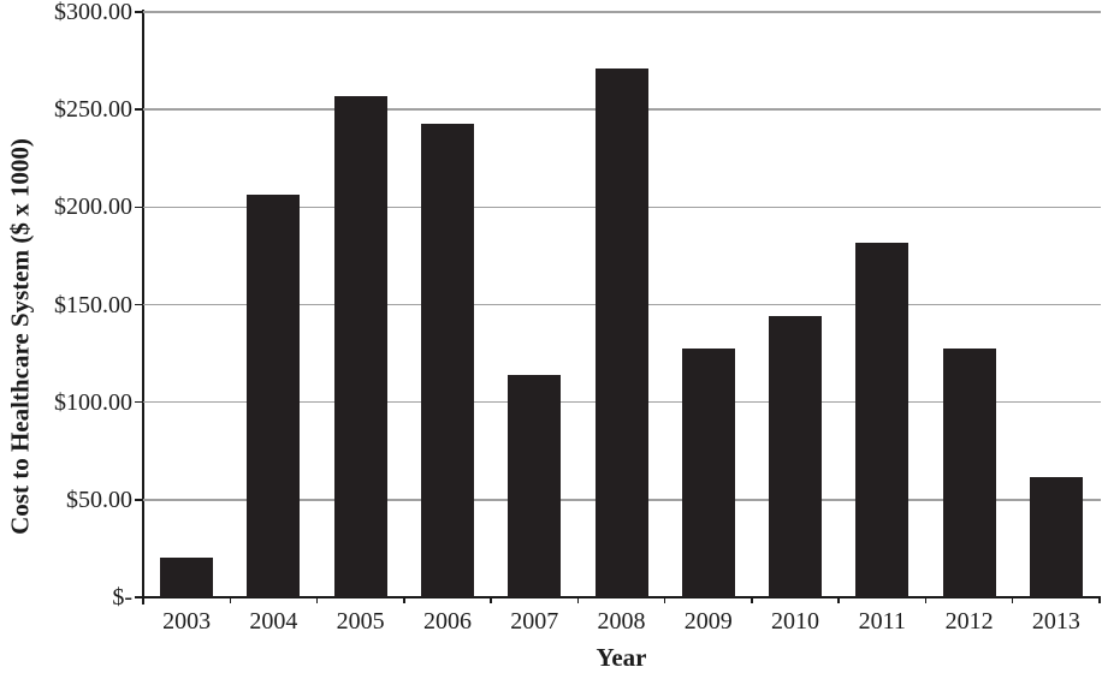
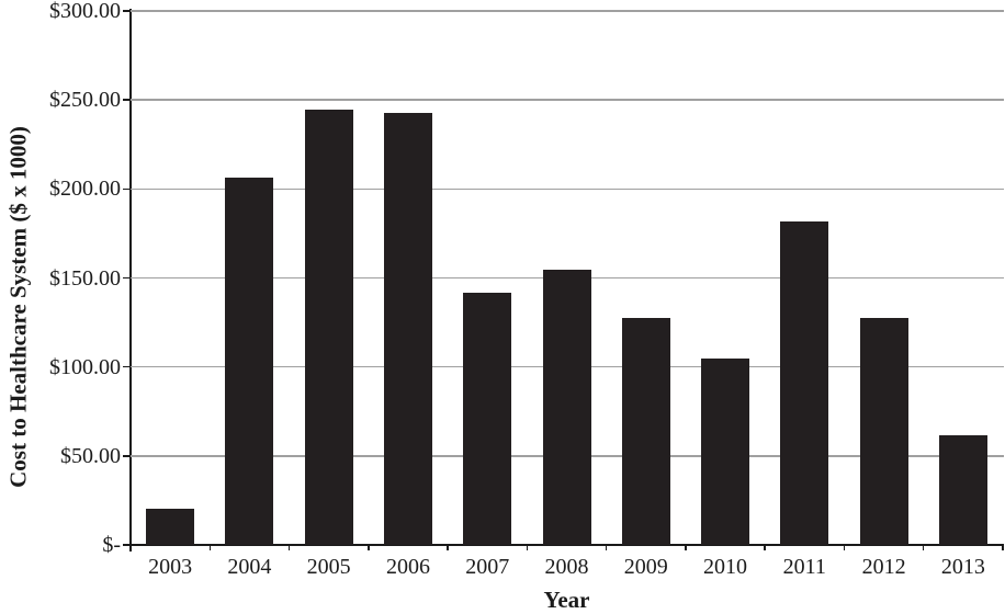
2005: $257 -> $244
2007: $114 -> $142
2008: $271 -> $154
2010: $144 -> $105
